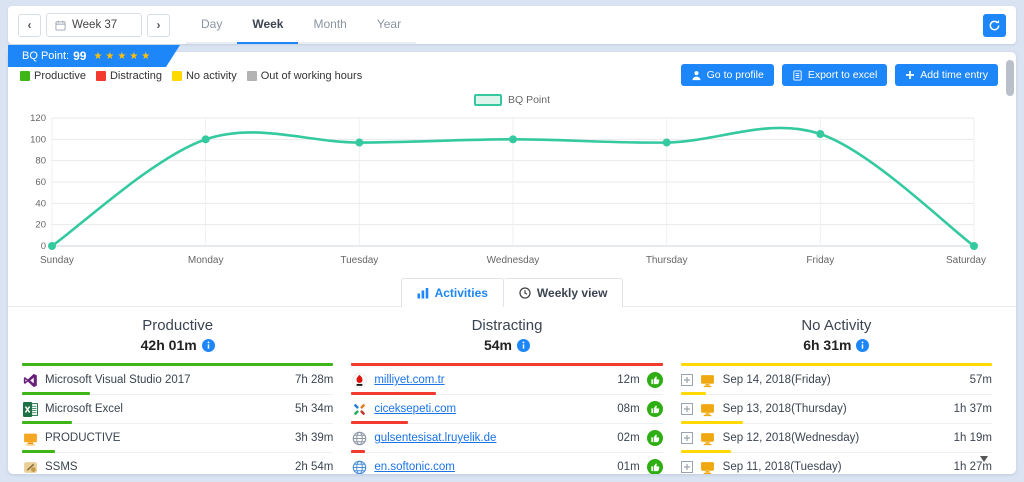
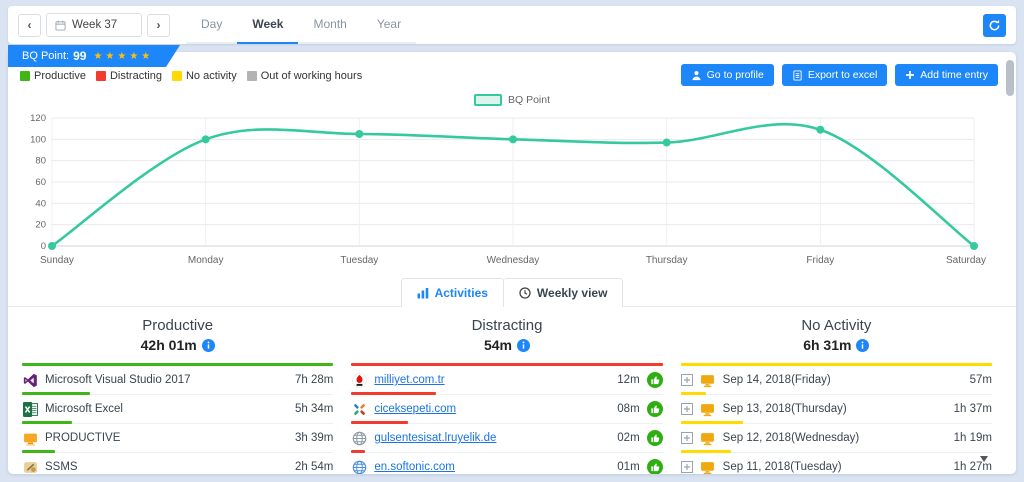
Tuesday: 97 -> 105
Friday: 105 -> 109
